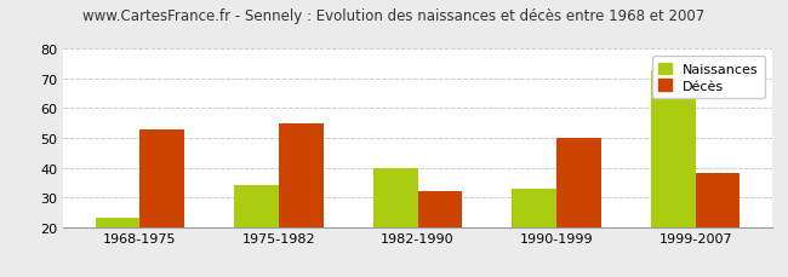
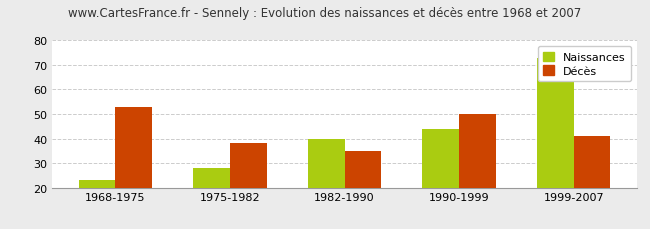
Naissances/1975-1982: 34 -> 28
Décès/1975-1982: 55 -> 38
Décès/1982-1990: 32 -> 35
Naissances/1990-1999: 33 -> 44
Décès/1999-2007: 38 -> 41
